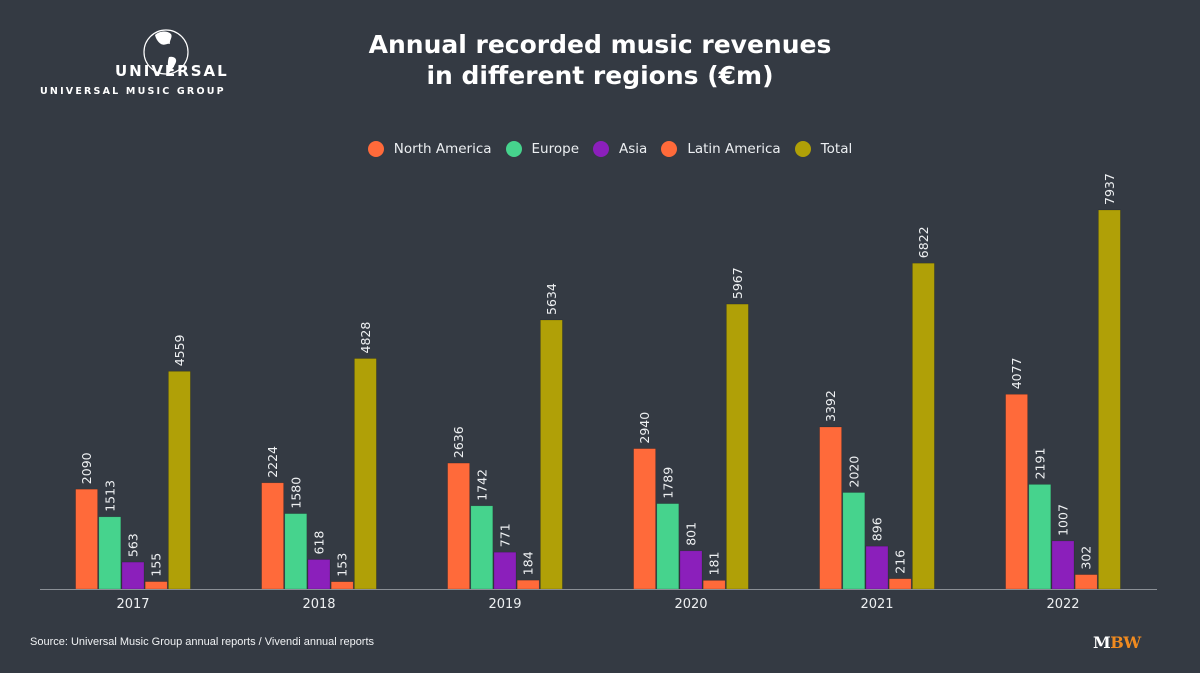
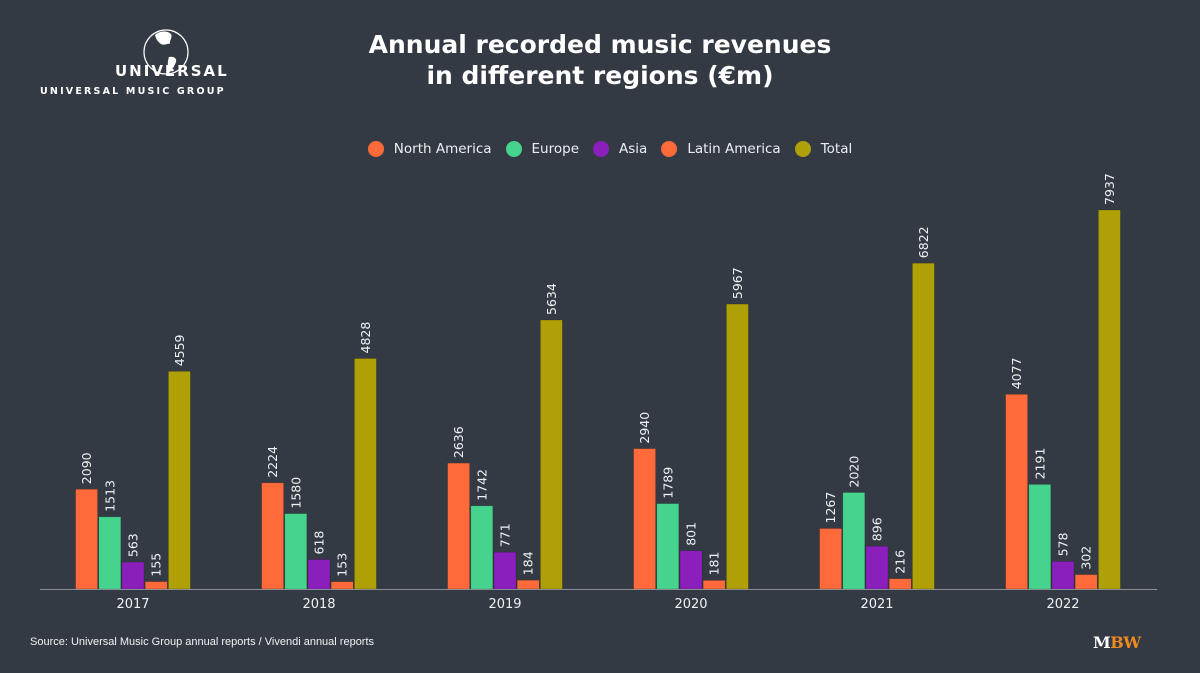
North America/2021: 3392 -> 1267
Asia/2022: 1007 -> 578
